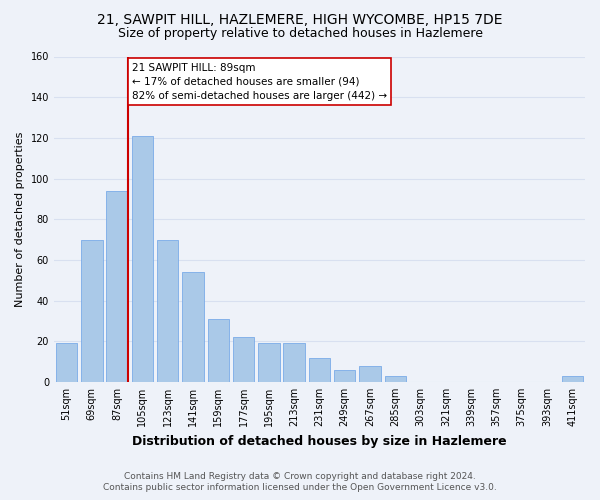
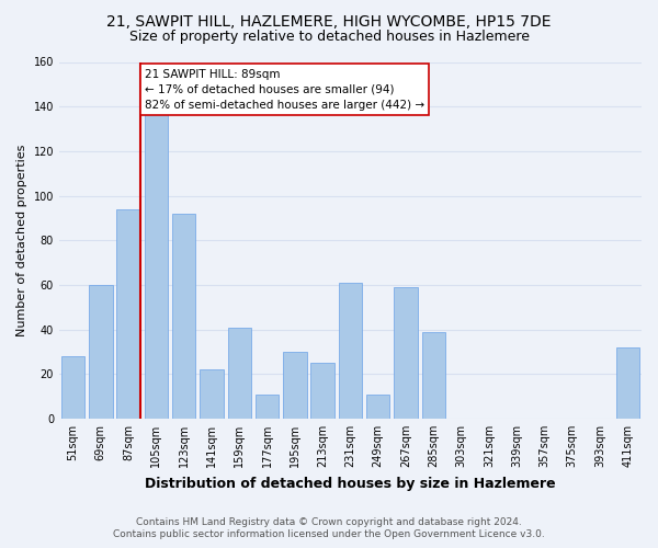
51sqm: 19 -> 28
69sqm: 70 -> 60
105sqm: 121 -> 137
123sqm: 70 -> 92
141sqm: 54 -> 22
159sqm: 31 -> 41
177sqm: 22 -> 11
195sqm: 19 -> 30
213sqm: 19 -> 25
231sqm: 12 -> 61
249sqm: 6 -> 11
267sqm: 8 -> 59
285sqm: 3 -> 39
411sqm: 3 -> 32
